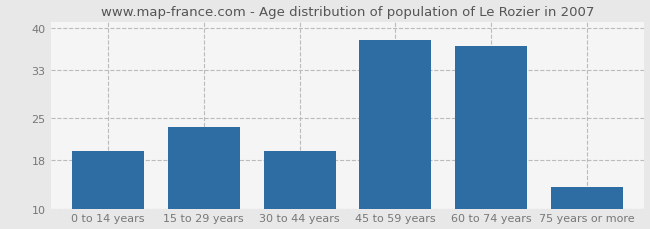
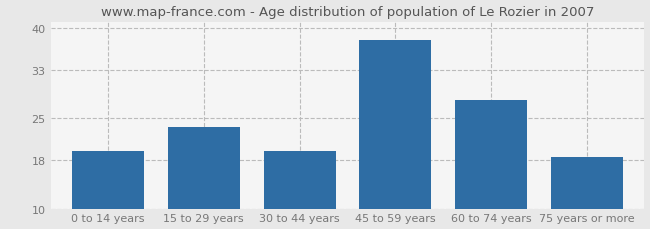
60 to 74 years: 37.0 -> 28.0
75 years or more: 13.6 -> 18.5
